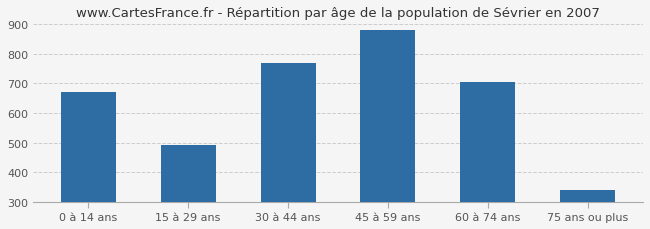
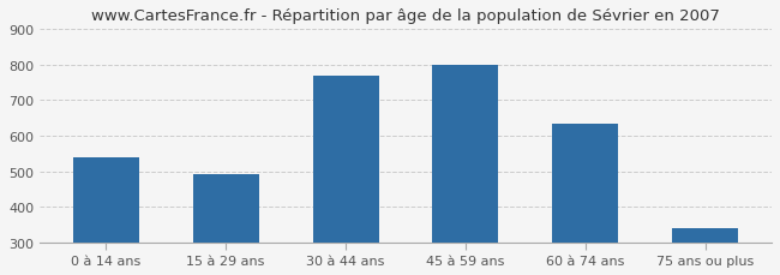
0 à 14 ans: 670 -> 540
45 à 59 ans: 880 -> 800
60 à 74 ans: 705 -> 635
